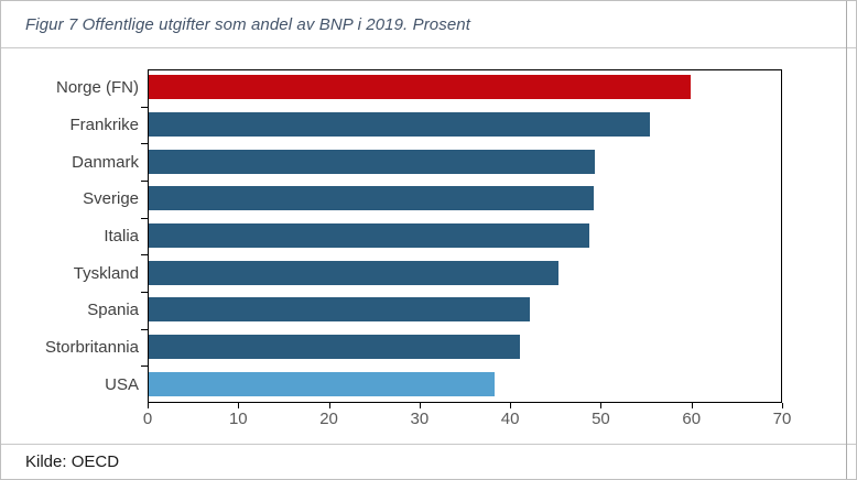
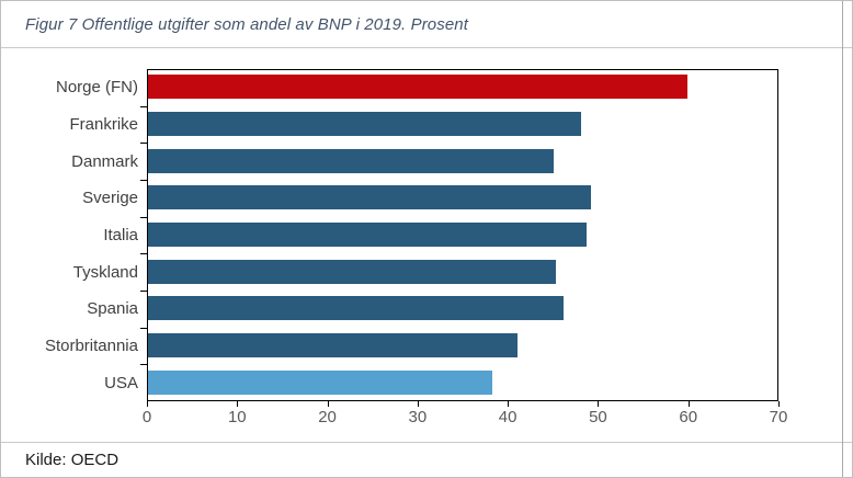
Frankrike: 55 -> 48
Danmark: 49 -> 45
Spania: 42 -> 46
